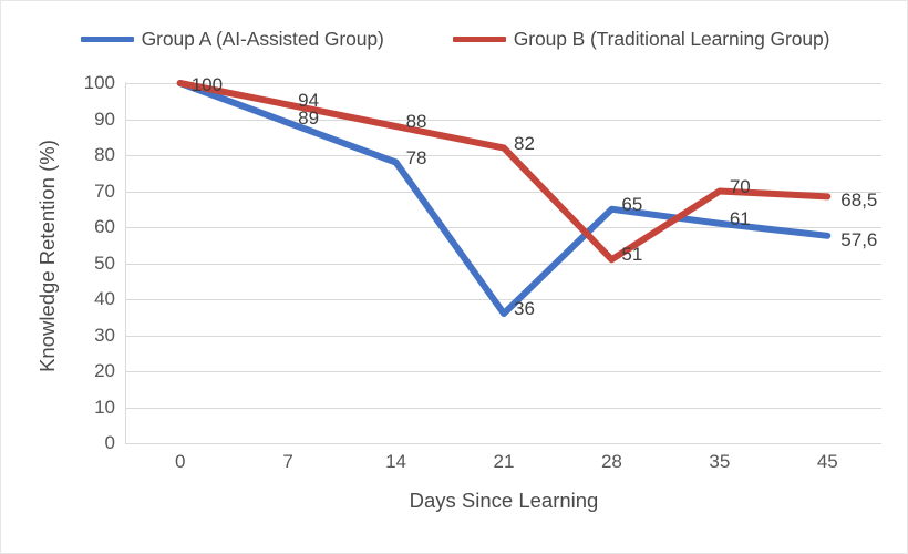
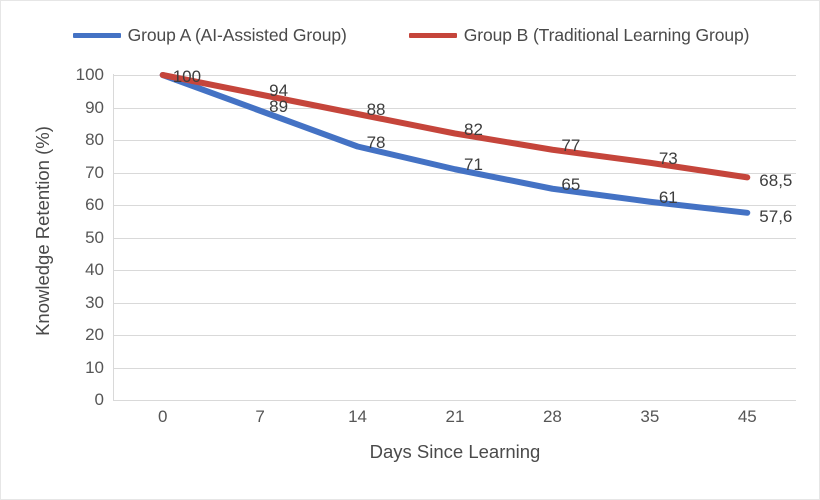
Group A (AI-Assisted Group)/21: 36 -> 71
Group B (Traditional Learning Group)/28: 51 -> 77
Group B (Traditional Learning Group)/35: 70 -> 73
